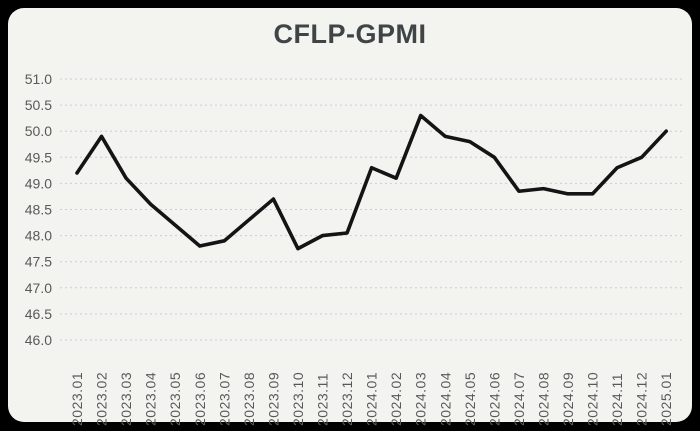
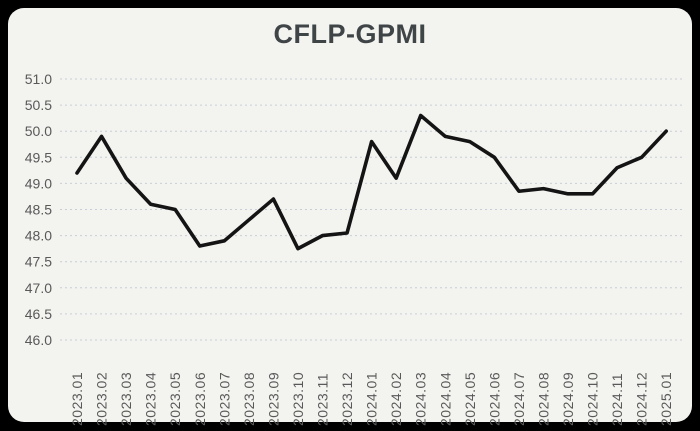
2023.05: 48.2 -> 48.5
2024.01: 49.3 -> 49.8
